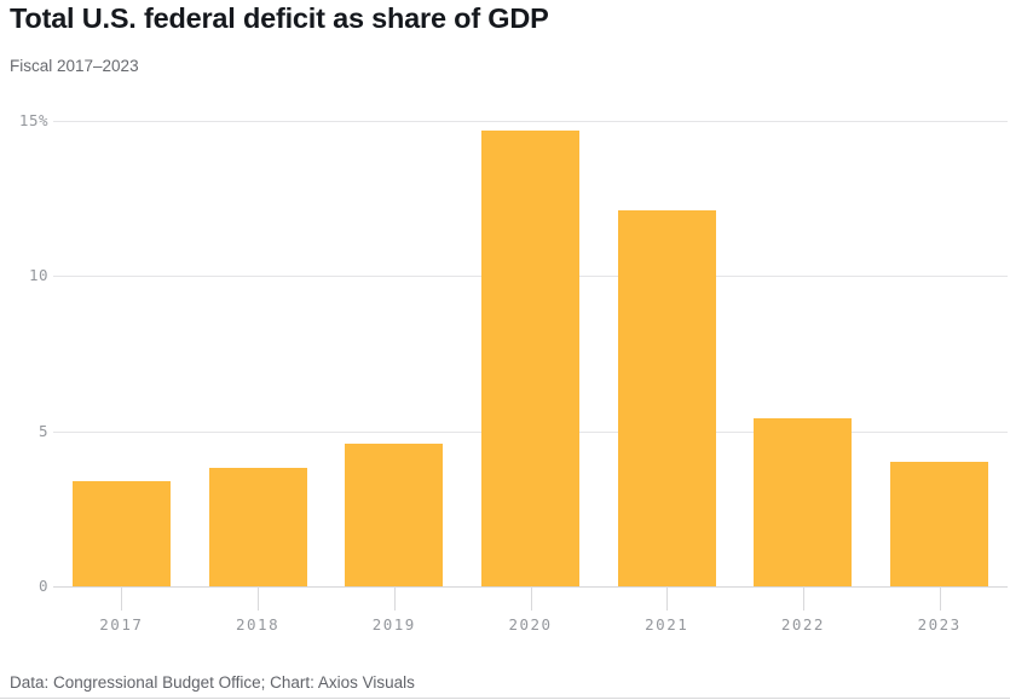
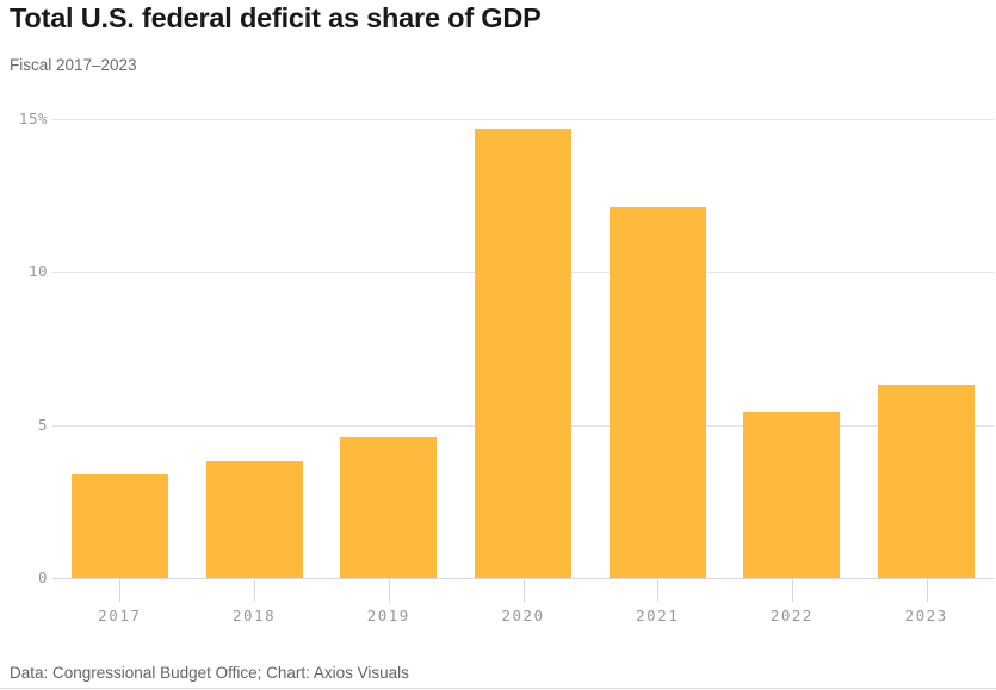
2023: 4.0% -> 6.3%
